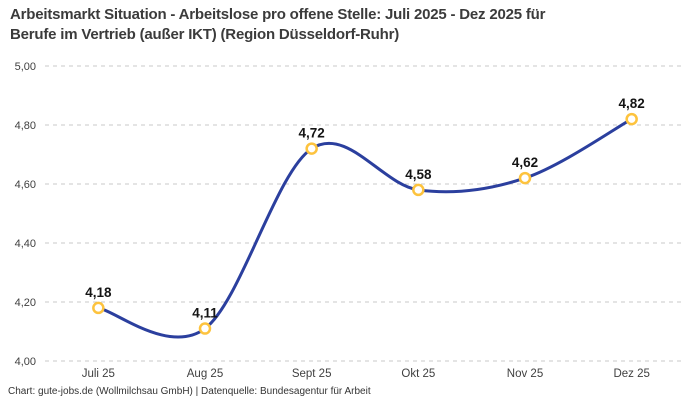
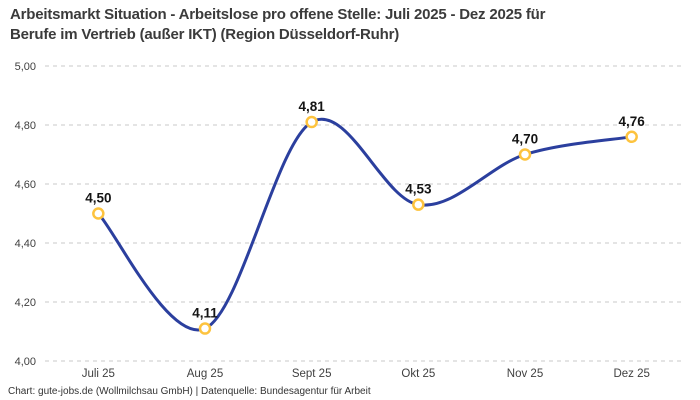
Juli 25: 4,18 -> 4,50
Sept 25: 4,72 -> 4,81
Okt 25: 4,58 -> 4,53
Nov 25: 4,62 -> 4,70
Dez 25: 4,82 -> 4,76
